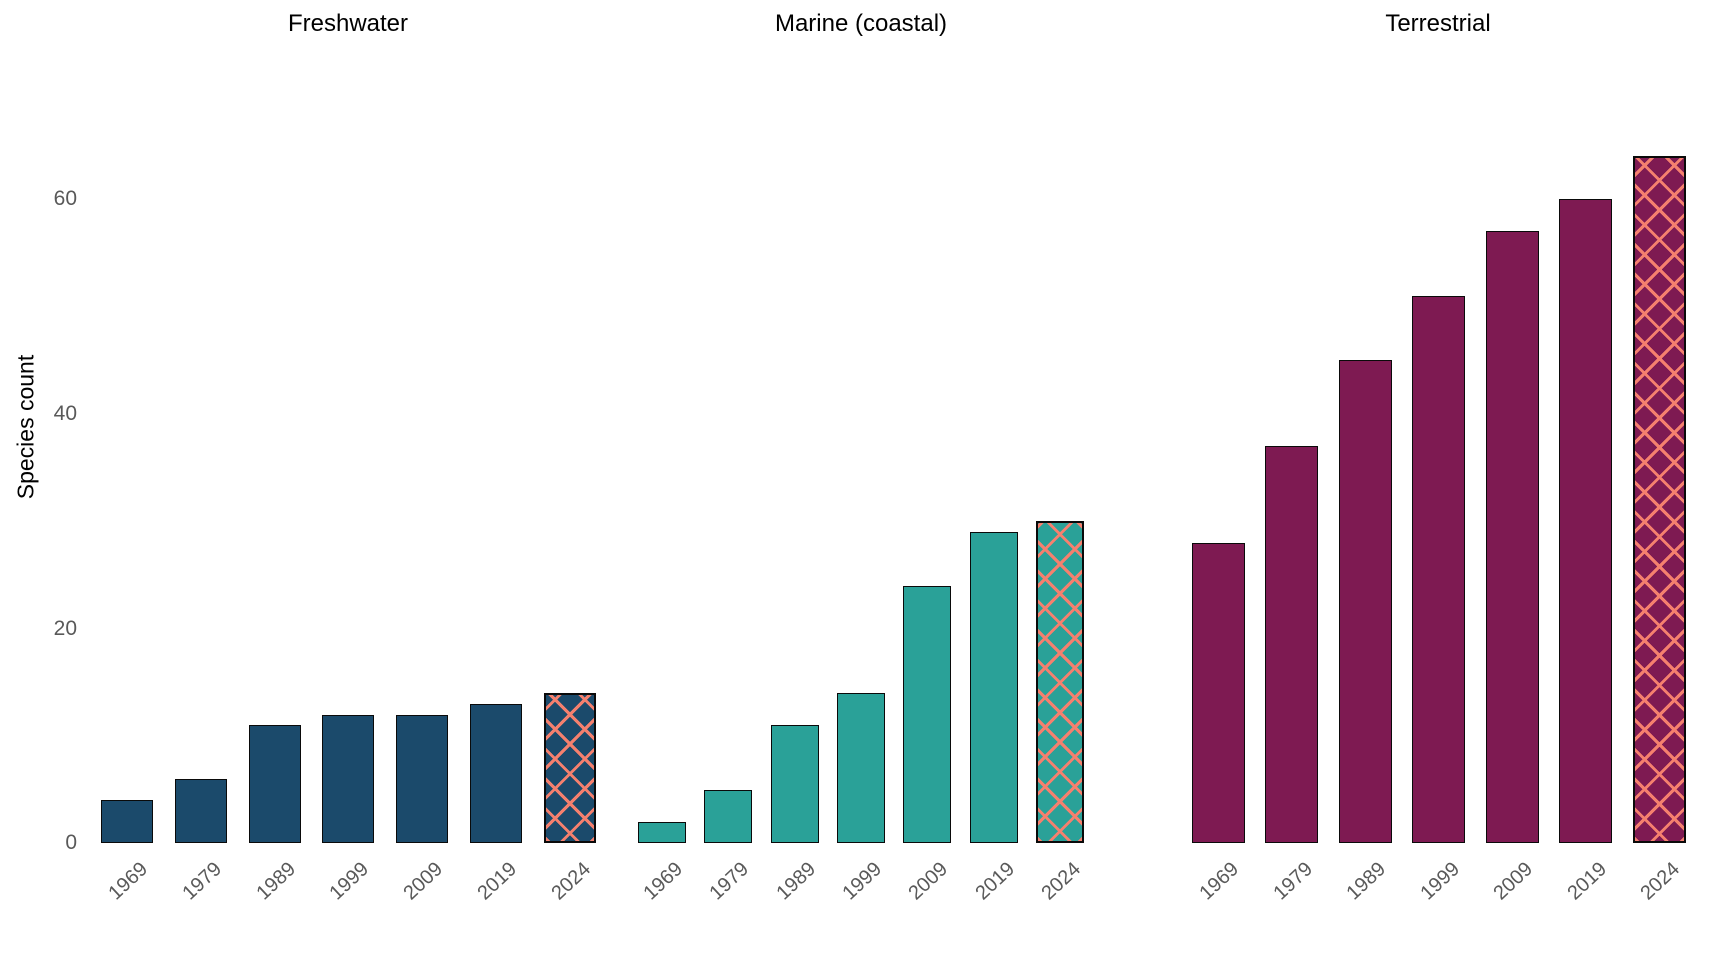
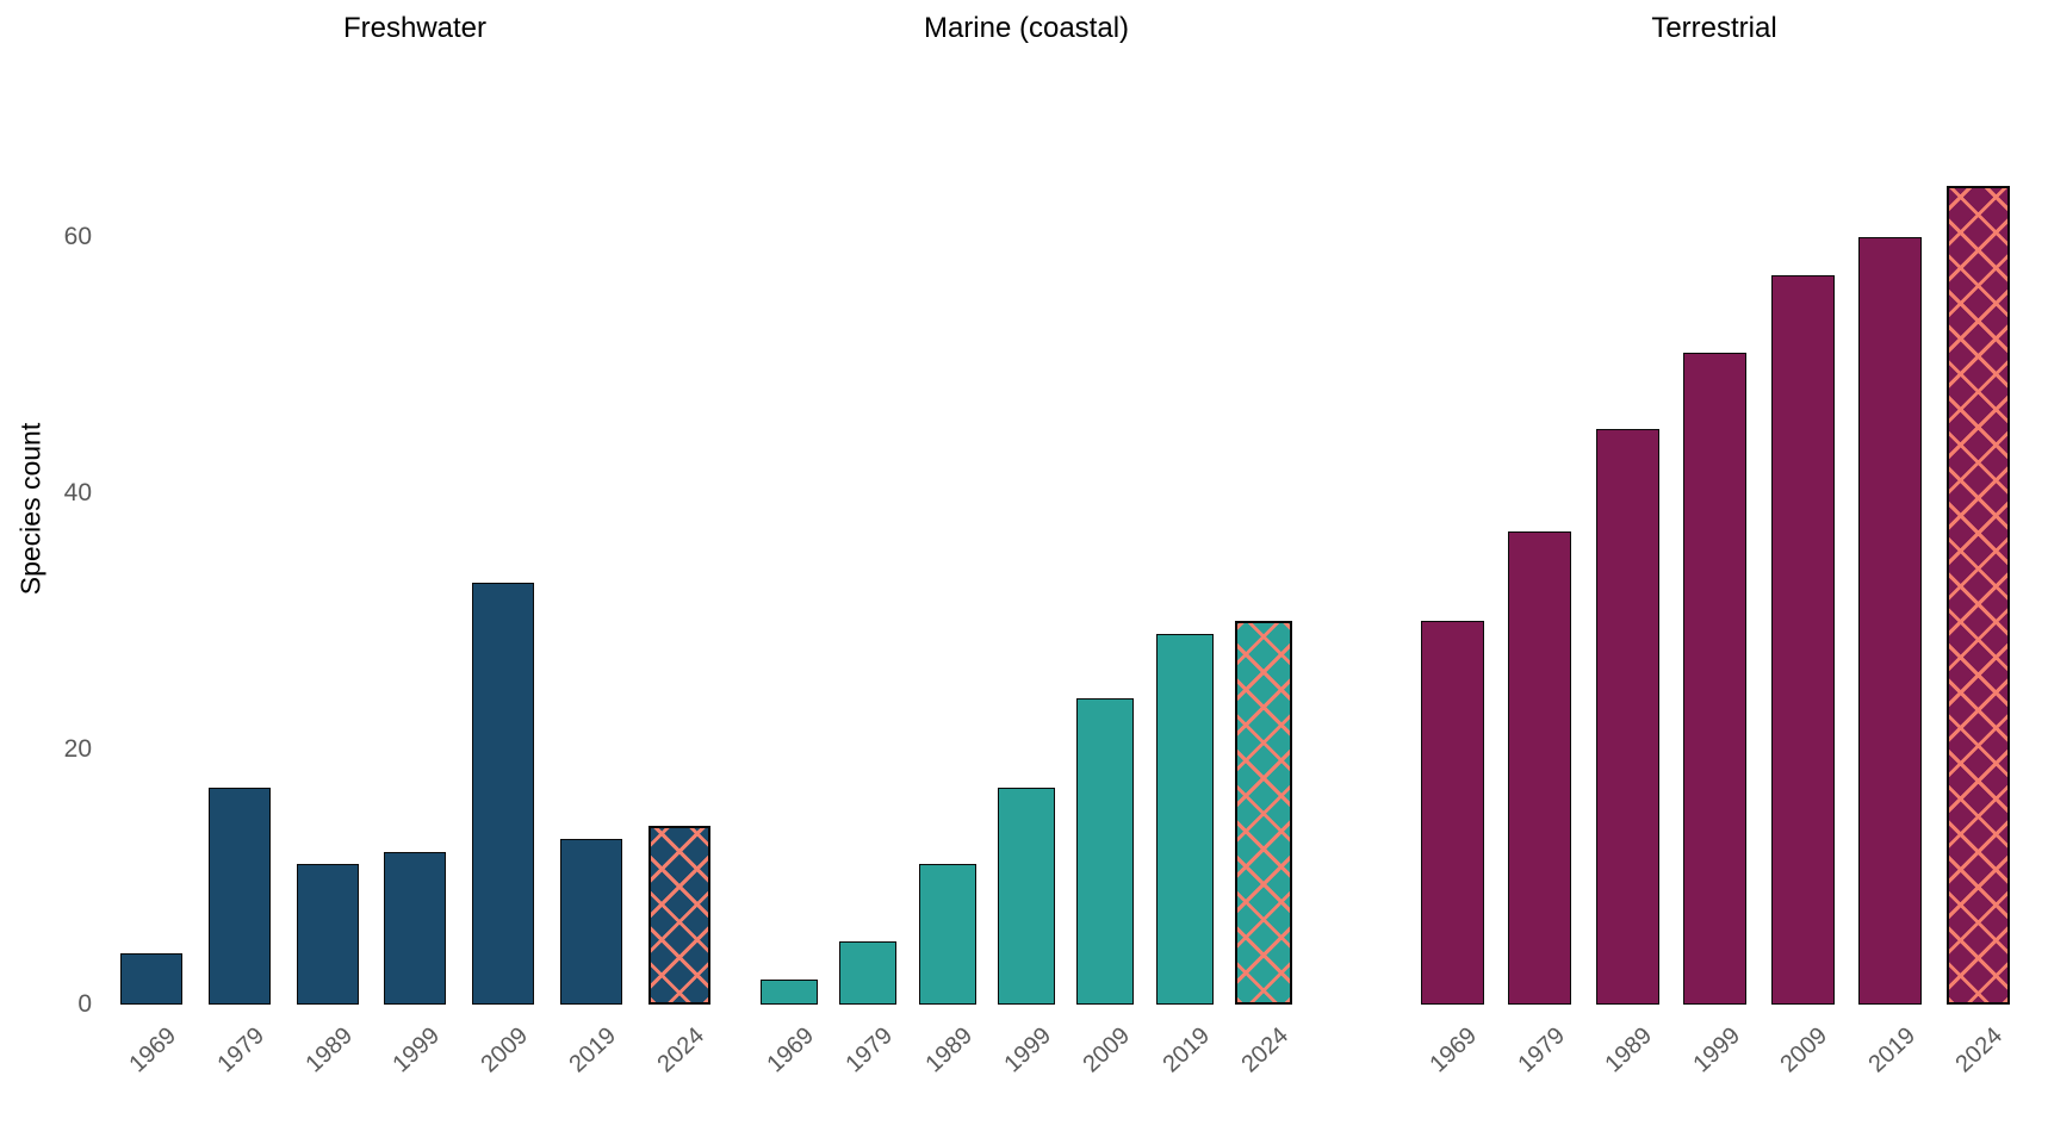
Terrestrial/1969: 28 -> 30
Freshwater/1979: 6 -> 17
Marine (coastal)/1999: 14 -> 17
Freshwater/2009: 12 -> 33
